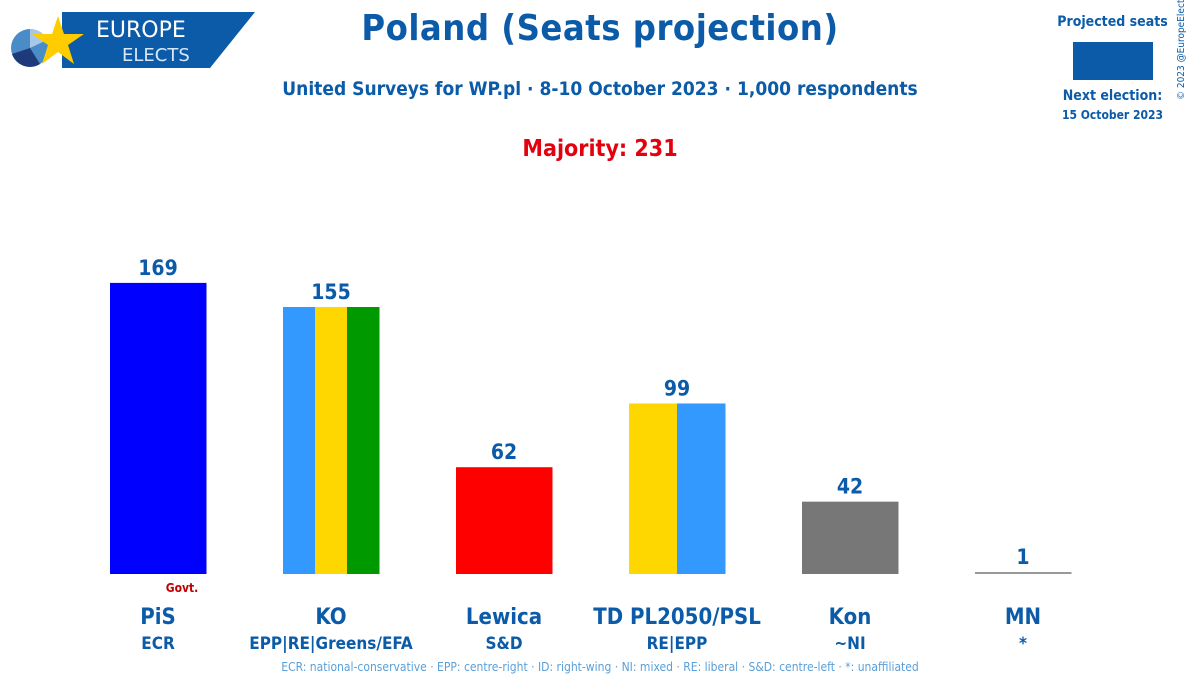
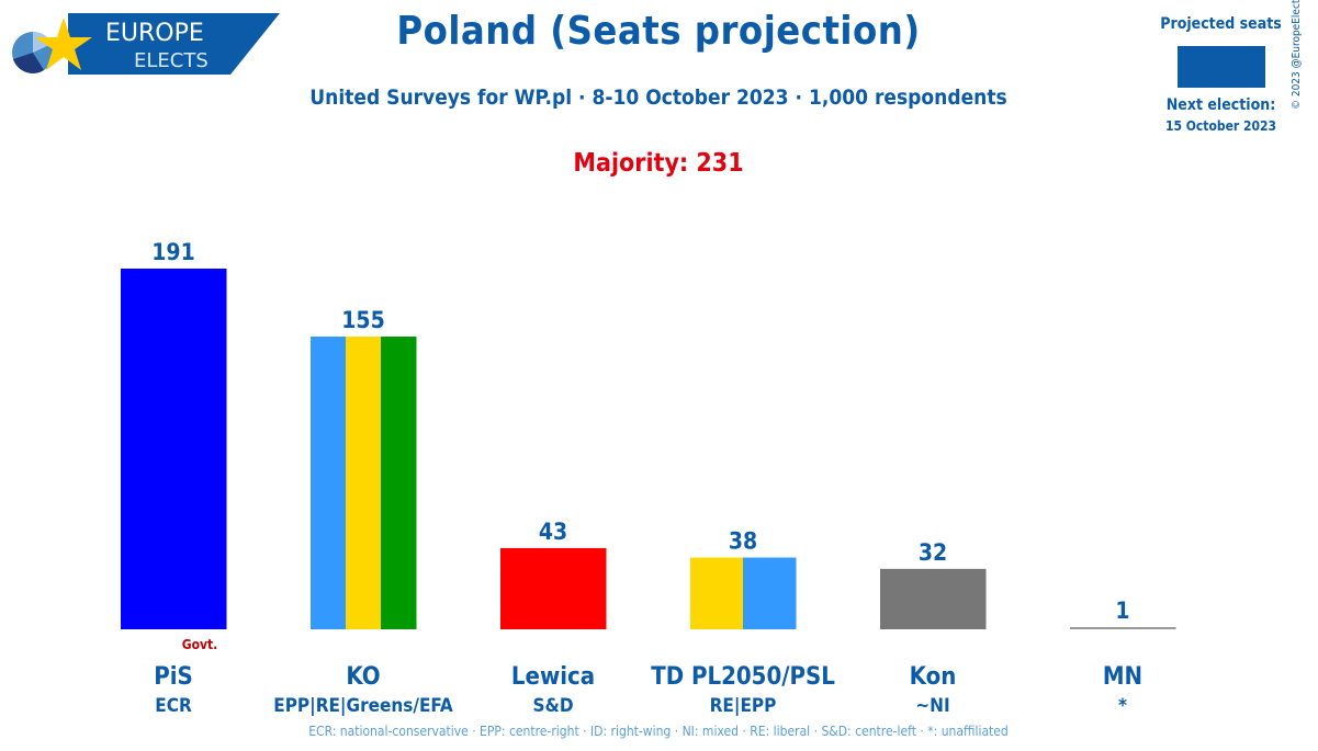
PiS: 169 -> 191
Lewica: 62 -> 43
TD PL2050/PSL: 99 -> 38
Kon: 42 -> 32
